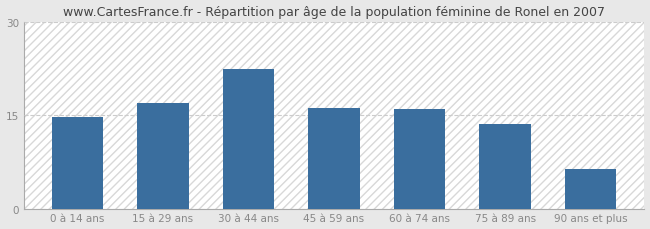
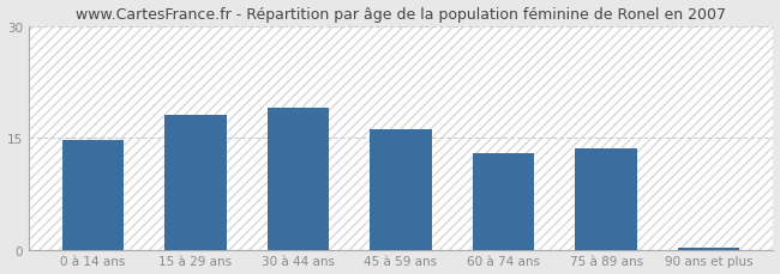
15 à 29 ans: 17.0 -> 18.0
30 à 44 ans: 22.4 -> 19.0
60 à 74 ans: 16.0 -> 13.0
90 ans et plus: 6.4 -> 0.3
